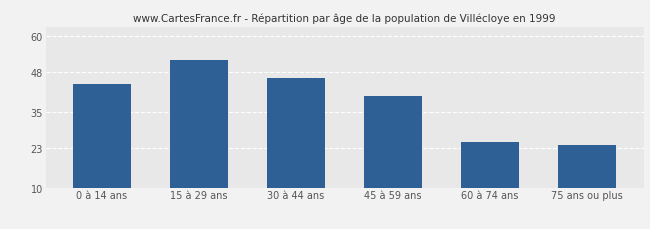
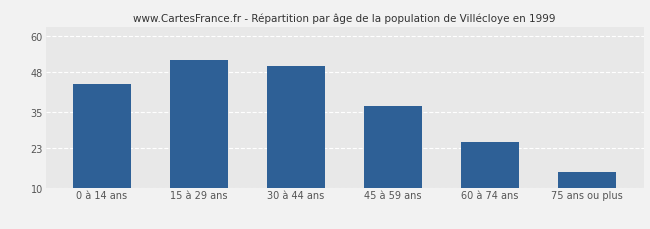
30 à 44 ans: 46 -> 50
45 à 59 ans: 40 -> 37
75 ans ou plus: 24 -> 15
